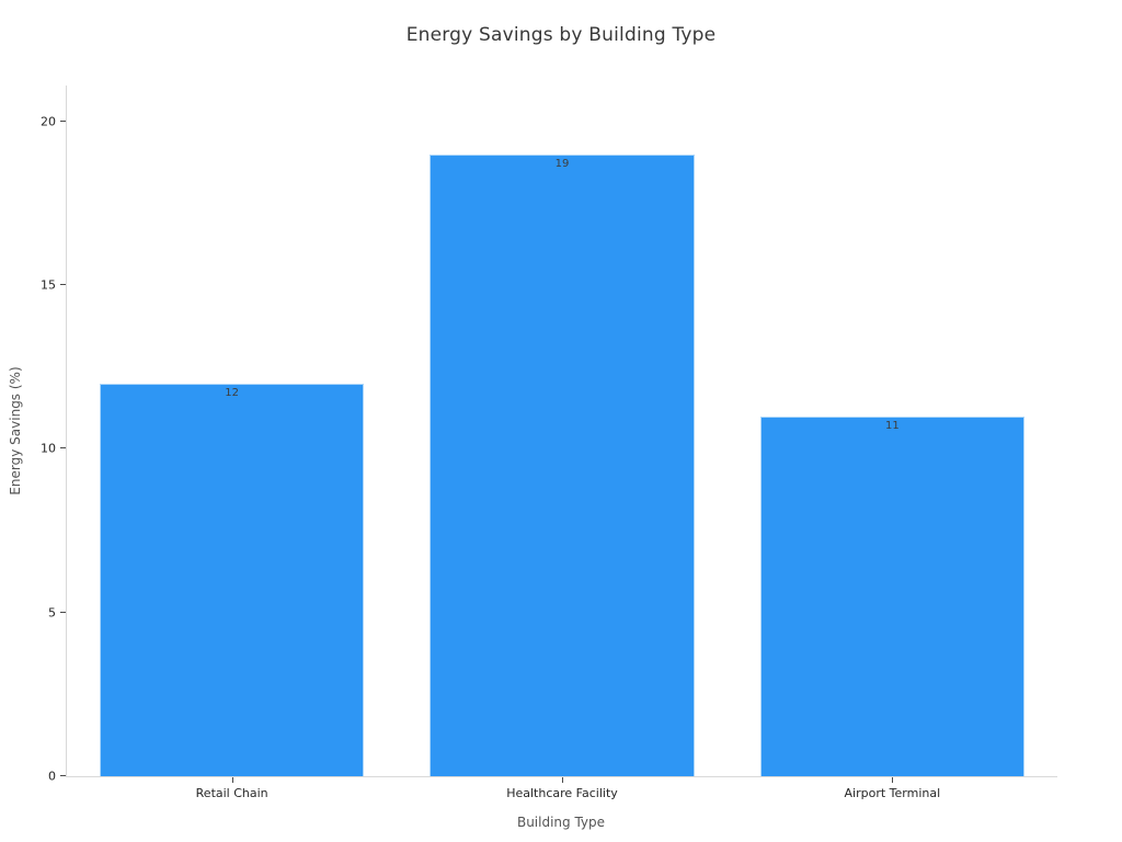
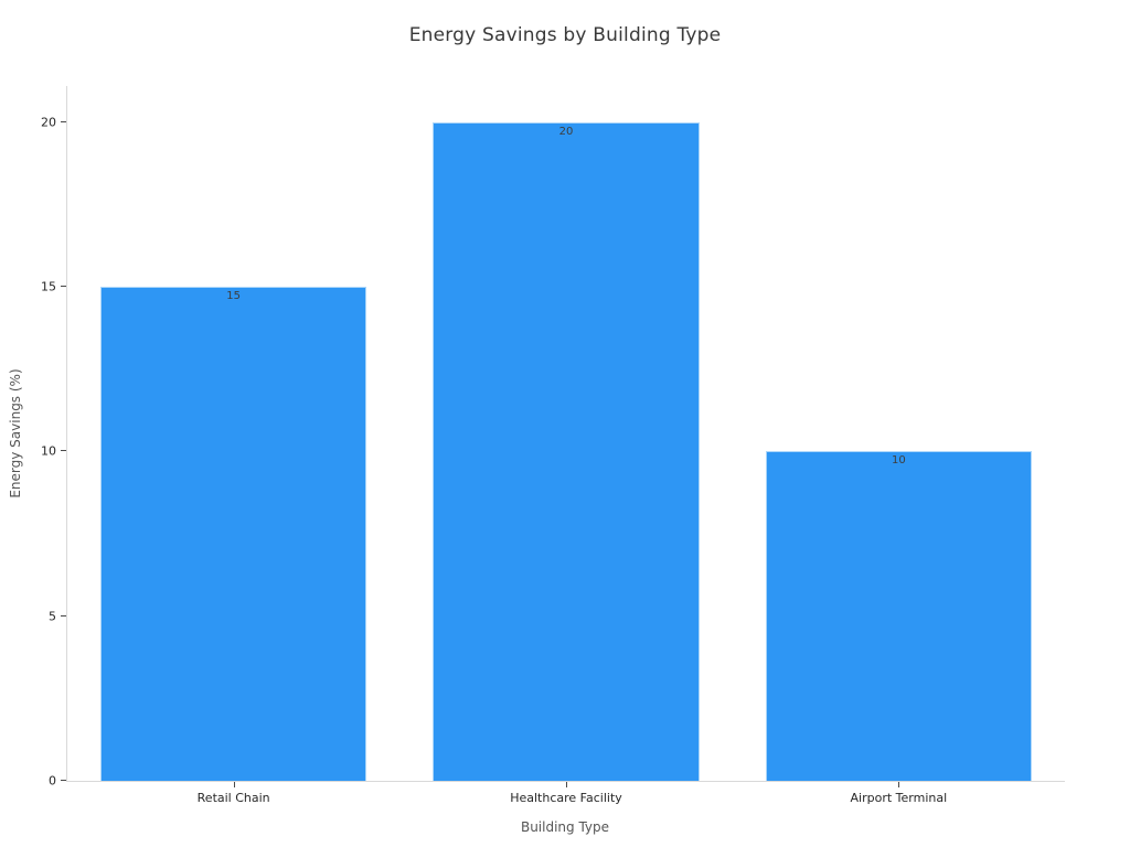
Retail Chain: 12 -> 15
Healthcare Facility: 19 -> 20
Airport Terminal: 11 -> 10
